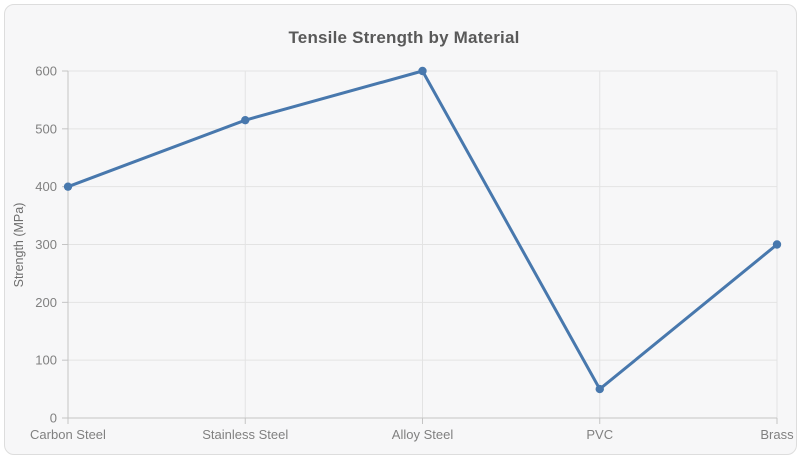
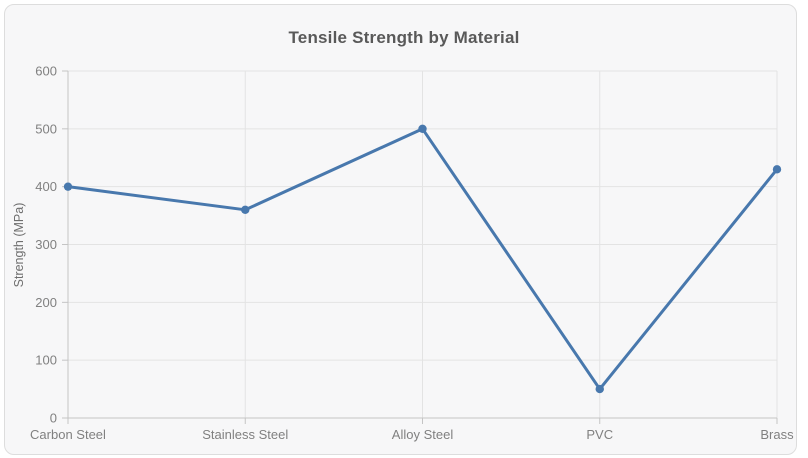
Stainless Steel: 520 -> 360
Alloy Steel: 600 -> 500
Brass: 300 -> 430
